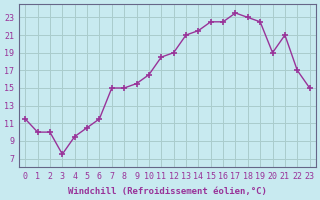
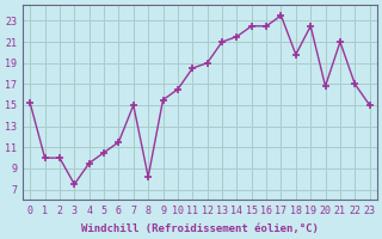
0: 11.5 -> 15.2
8: 15.0 -> 8.2
18: 23.0 -> 19.8
20: 19.0 -> 16.8
